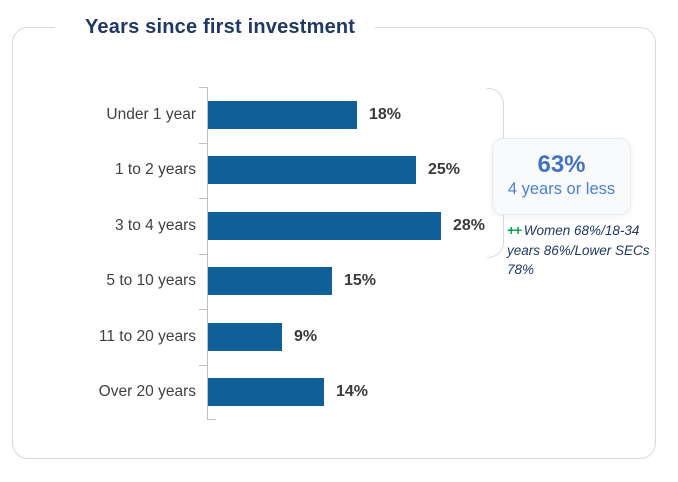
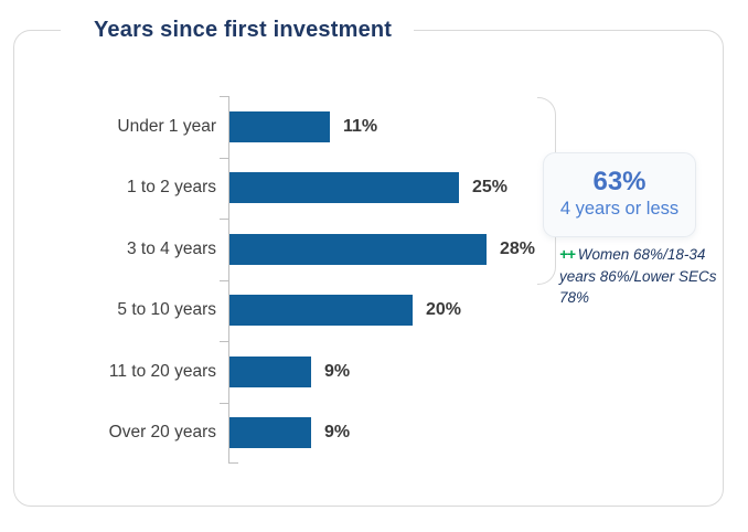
Under 1 year: 18% -> 11%
5 to 10 years: 15% -> 20%
Over 20 years: 14% -> 9%
